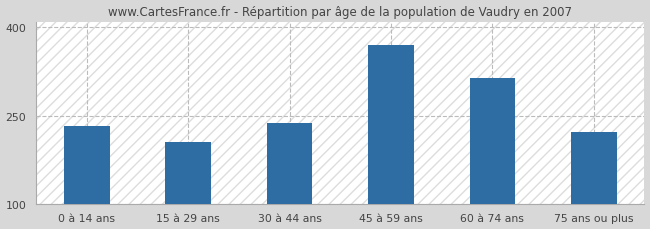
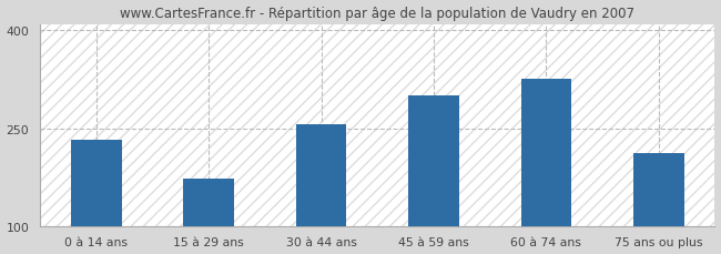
15 à 29 ans: 205 -> 174
30 à 44 ans: 238 -> 256
45 à 59 ans: 370 -> 300
60 à 74 ans: 315 -> 326
75 ans ou plus: 222 -> 212
